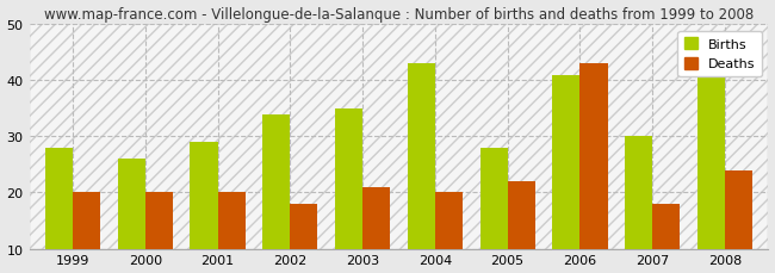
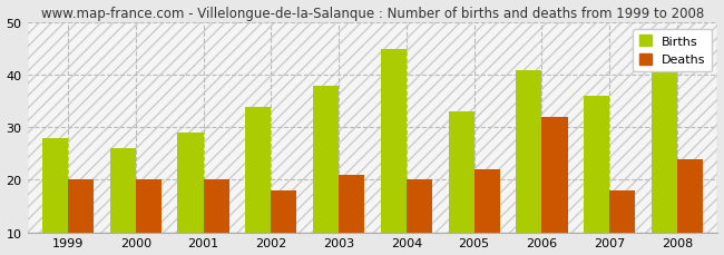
Births/2003: 35 -> 38
Births/2004: 43 -> 45
Births/2005: 28 -> 33
Deaths/2006: 43 -> 32
Births/2007: 30 -> 36
